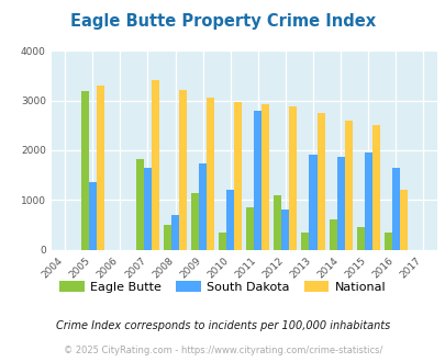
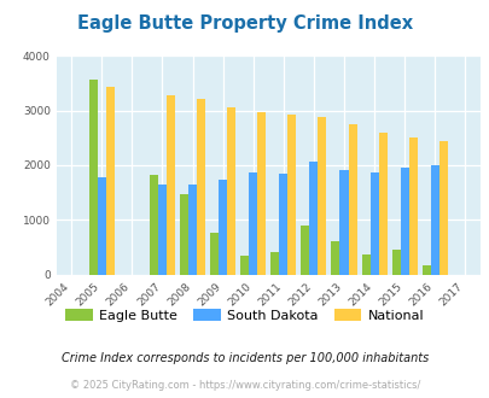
Eagle Butte/2005: 3200 -> 3570
South Dakota/2005: 1350 -> 1780
National/2005: 3300 -> 3430
National/2007: 3400 -> 3280
Eagle Butte/2008: 500 -> 1480
South Dakota/2008: 700 -> 1640
Eagle Butte/2009: 1150 -> 760
South Dakota/2010: 1200 -> 1870
Eagle Butte/2011: 850 -> 410
South Dakota/2011: 2800 -> 1840
Eagle Butte/2012: 1100 -> 890
South Dakota/2012: 800 -> 2060
Eagle Butte/2013: 350 -> 620
Eagle Butte/2014: 600 -> 370
Eagle Butte/2016: 350 -> 180
South Dakota/2016: 1650 -> 2000
National/2016: 1200 -> 2450
